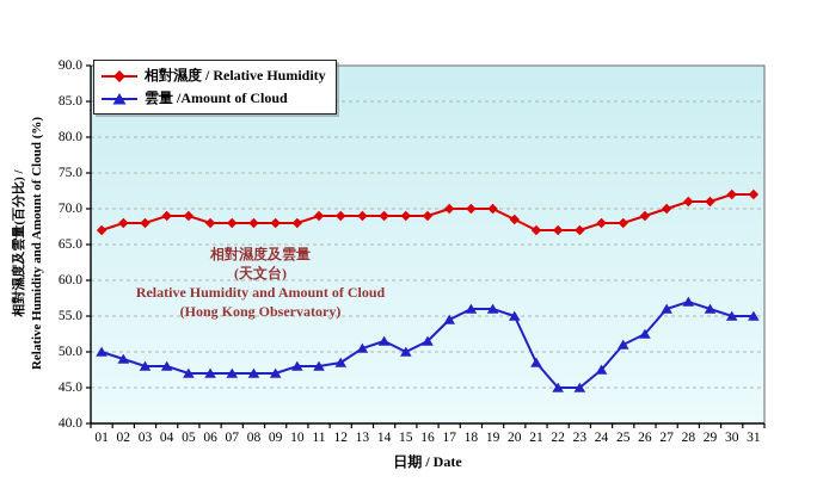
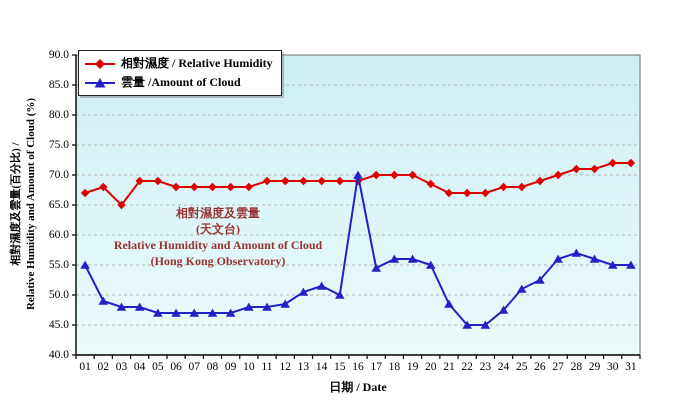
雲量 /Amount of Cloud/01: 50 -> 55
相對濕度 / Relative Humidity/03: 68 -> 65
雲量 /Amount of Cloud/16: 52 -> 70
